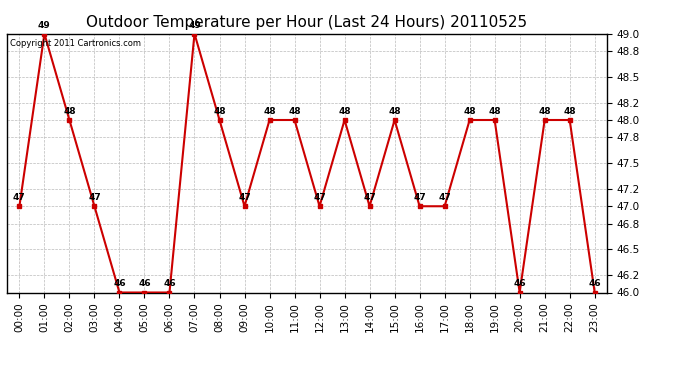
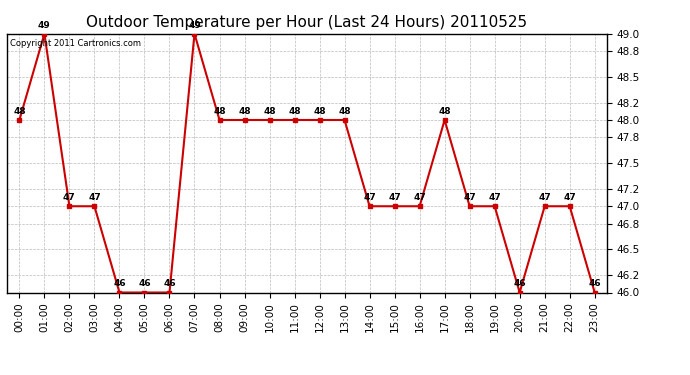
00:00: 47 -> 48
02:00: 48 -> 47
09:00: 47 -> 48
12:00: 47 -> 48
15:00: 48 -> 47
17:00: 47 -> 48
18:00: 48 -> 47
19:00: 48 -> 47
21:00: 48 -> 47
22:00: 48 -> 47
